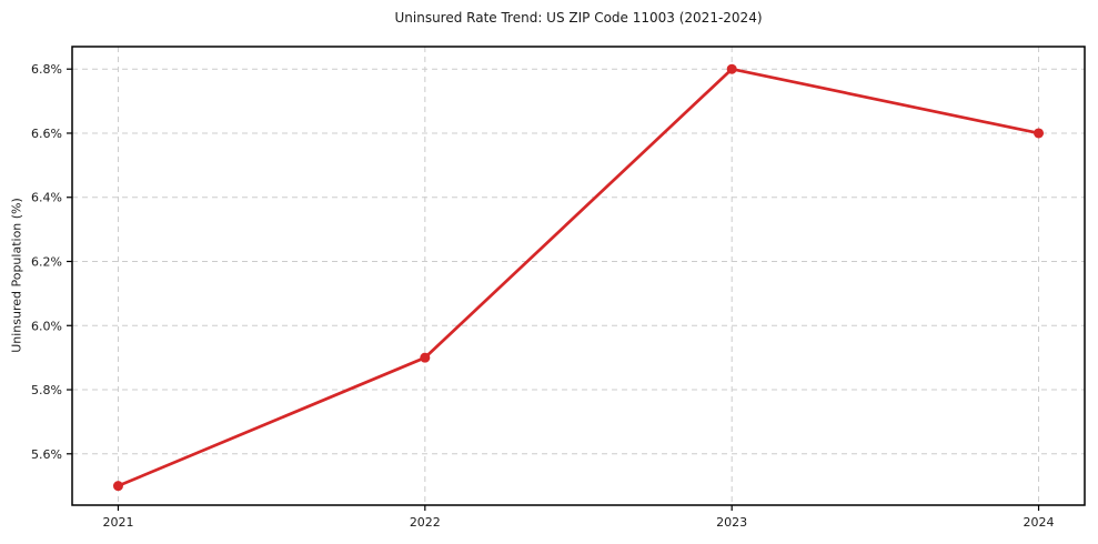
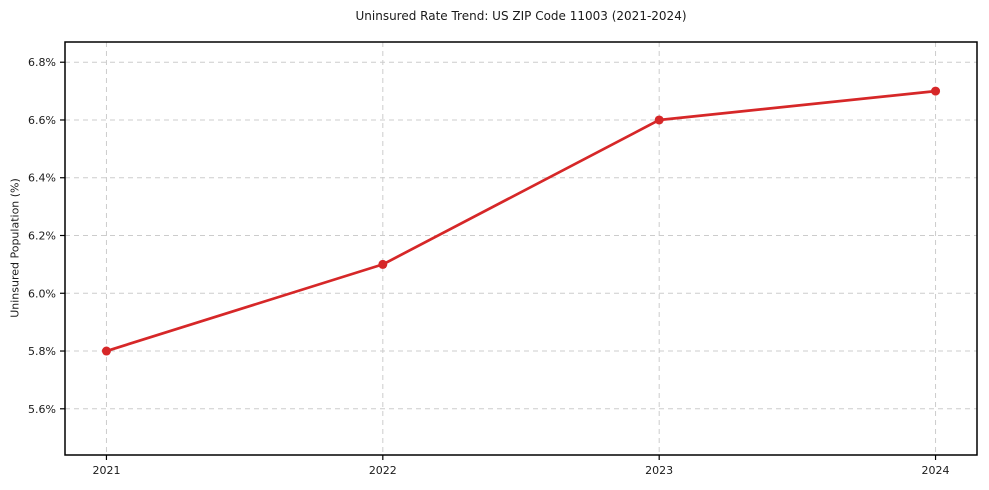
2021: 5.5% -> 5.8%
2022: 5.9% -> 6.1%
2023: 6.8% -> 6.6%
2024: 6.6% -> 6.7%
